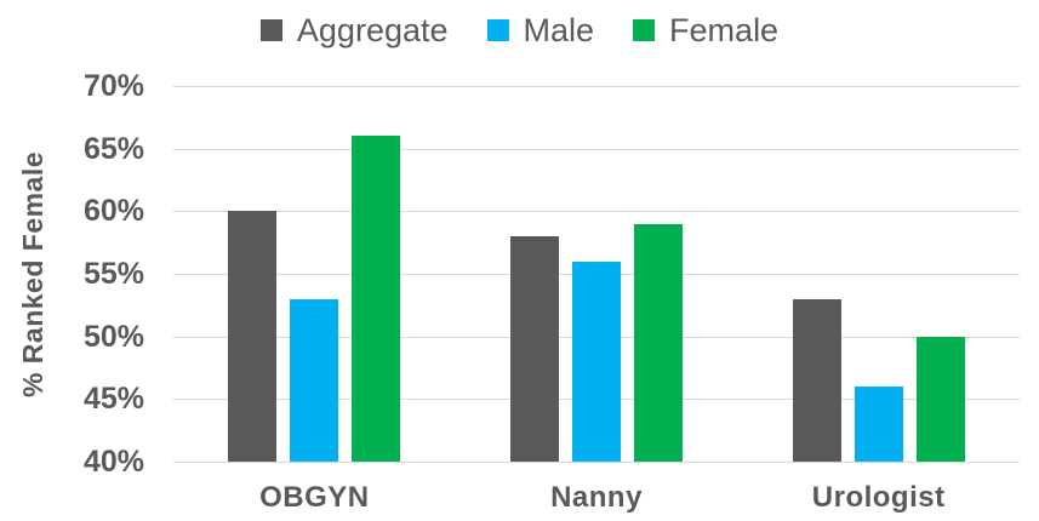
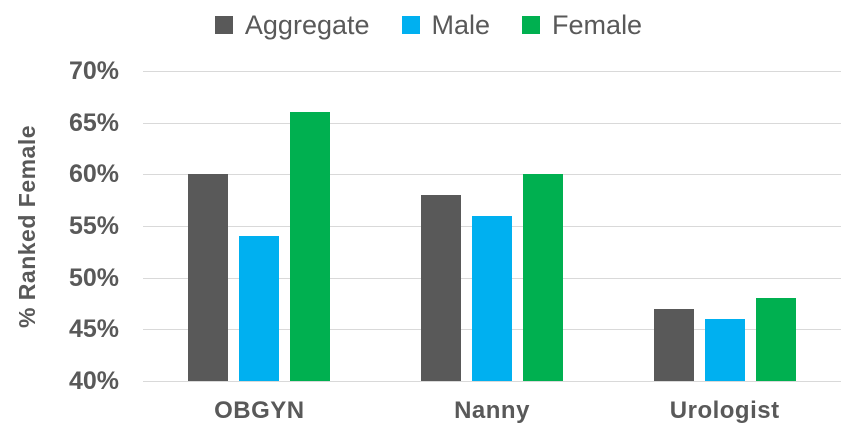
Male/OBGYN: 53% -> 54%
Female/Nanny: 59% -> 60%
Aggregate/Urologist: 53% -> 47%
Female/Urologist: 50% -> 48%
